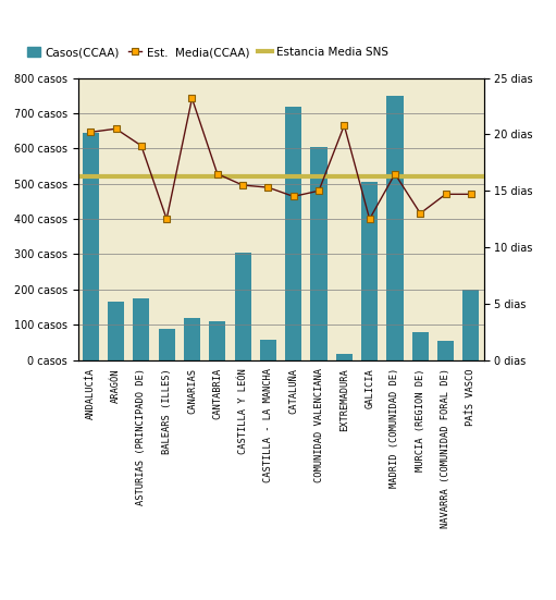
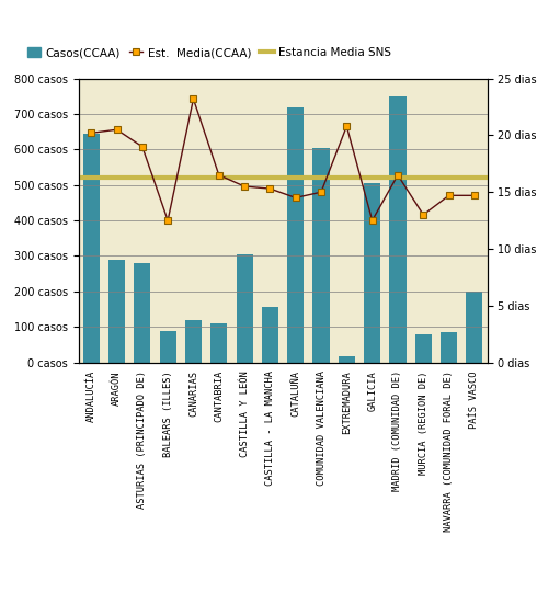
Casos(CCAA)/ARAGÓN: 165 casos -> 290 casos
Casos(CCAA)/ASTURIAS (PRINCIPADO DE): 175 casos -> 280 casos
Casos(CCAA)/CASTILLA - LA MANCHA: 58 casos -> 155 casos
Casos(CCAA)/NAVARRA (COMUNIDAD FORAL DE): 55 casos -> 85 casos
